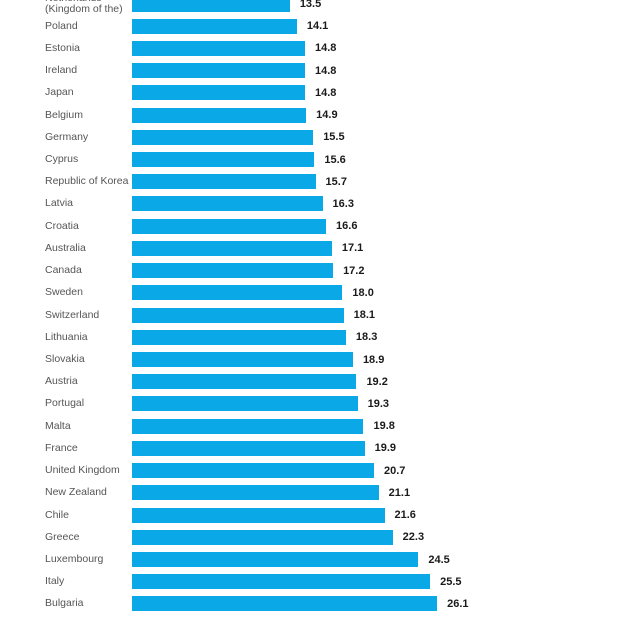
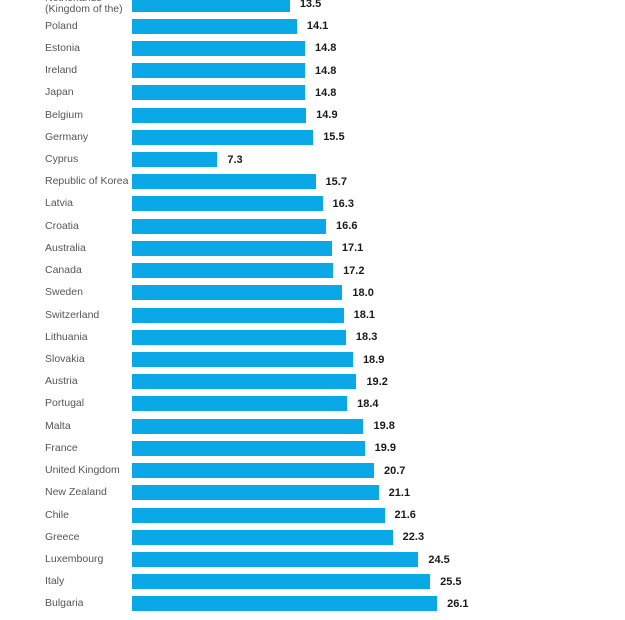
Cyprus: 15.6 -> 7.3
Portugal: 19.3 -> 18.4
